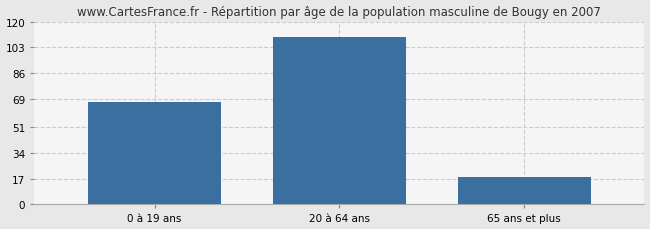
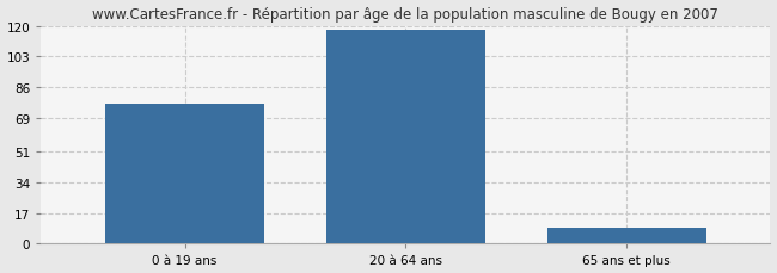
0 à 19 ans: 67 -> 77
20 à 64 ans: 110 -> 118
65 ans et plus: 18 -> 9
